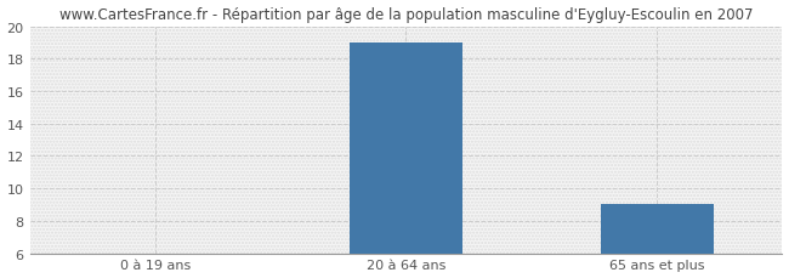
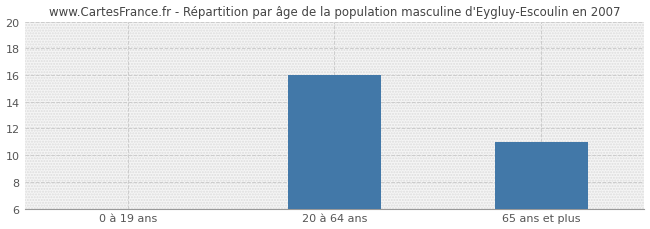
20 à 64 ans: 19 -> 16
65 ans et plus: 9 -> 11
